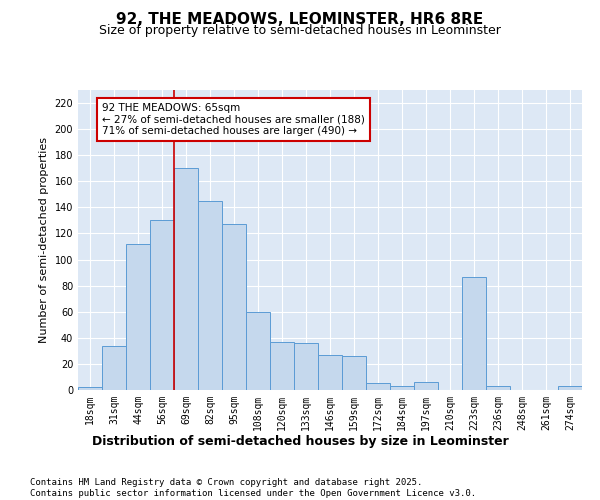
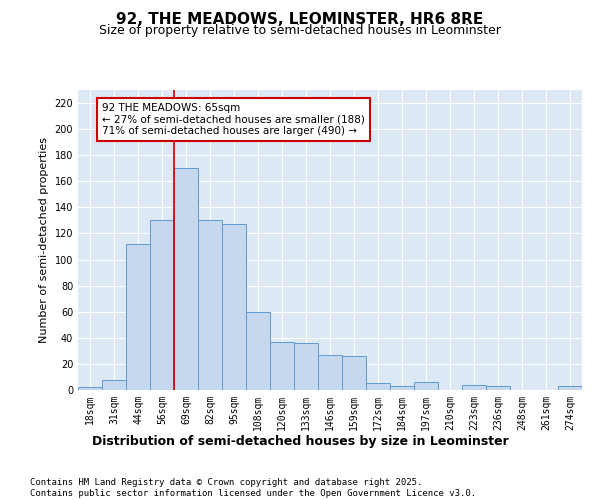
31sqm: 34 -> 8
82sqm: 145 -> 130
223sqm: 87 -> 4
